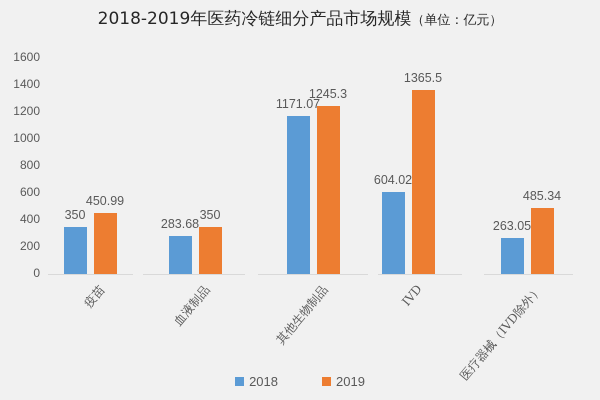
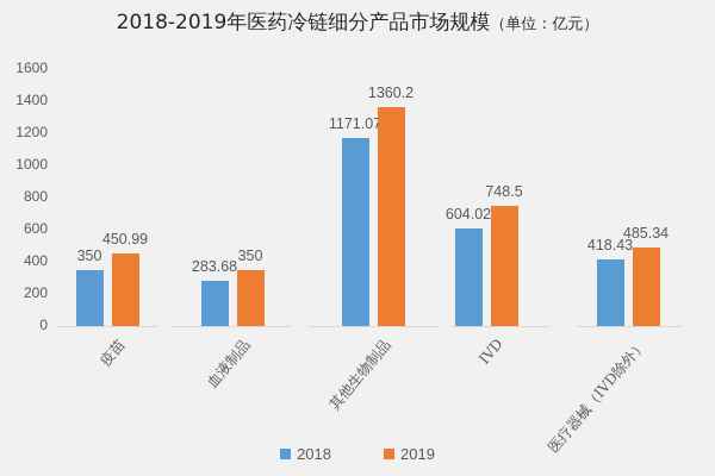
2019/其他生物制品: 1245.3 -> 1360.2
2019/IVD: 1365.5 -> 748.5
2018/医疗器械（IVD除外）: 263.05 -> 418.43
